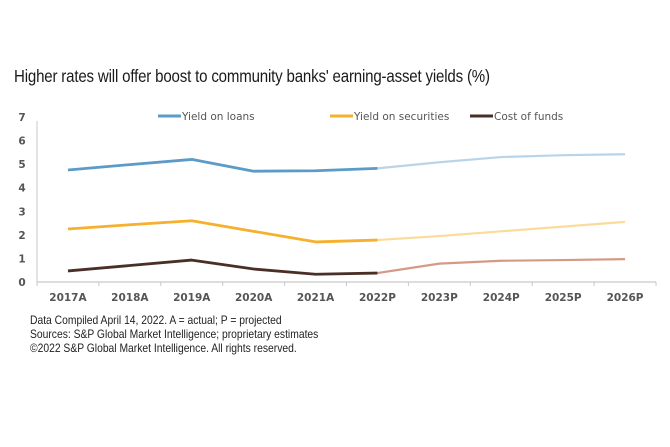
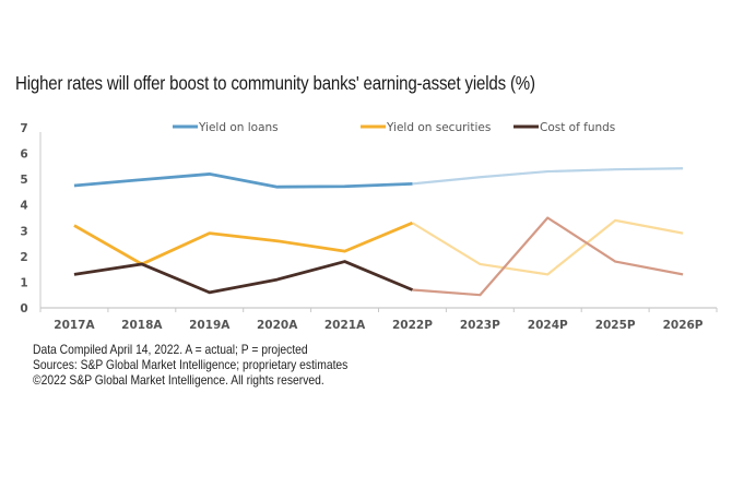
Yield on securities/2017A: 2.2 -> 3.2
Cost of funds/2017A: 0.5 -> 1.3
Yield on securities/2018A: 2.4 -> 1.7
Cost of funds/2018A: 0.7 -> 1.7
Yield on securities/2019A: 2.6 -> 2.9
Cost of funds/2019A: 0.9 -> 0.6
Yield on securities/2020A: 2.1 -> 2.6
Cost of funds/2020A: 0.6 -> 1.1
Yield on securities/2021A: 1.7 -> 2.2
Cost of funds/2021A: 0.3 -> 1.8
Yield on securities/2022P: 1.8 -> 3.3
Cost of funds/2022P: 0.4 -> 0.7
Yield on securities/2023P: 1.9 -> 1.7
Cost of funds/2023P: 0.8 -> 0.5
Yield on securities/2024P: 2.1 -> 1.3
Cost of funds/2024P: 0.9 -> 3.5
Yield on securities/2025P: 2.4 -> 3.4
Cost of funds/2025P: 0.9 -> 1.8
Yield on securities/2026P: 2.5 -> 2.9
Cost of funds/2026P: 1.0 -> 1.3
